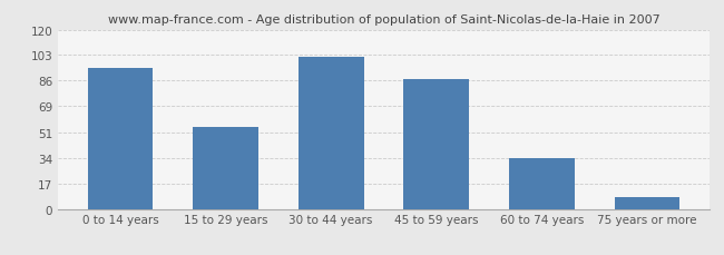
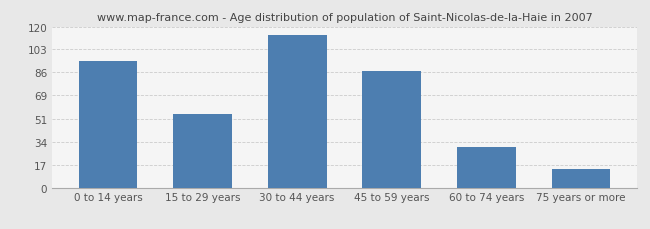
30 to 44 years: 102 -> 114
60 to 74 years: 34 -> 30
75 years or more: 8 -> 14
